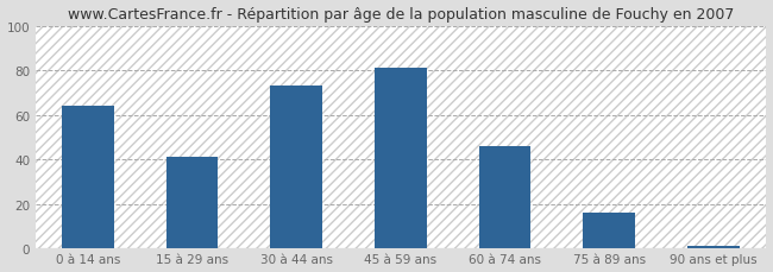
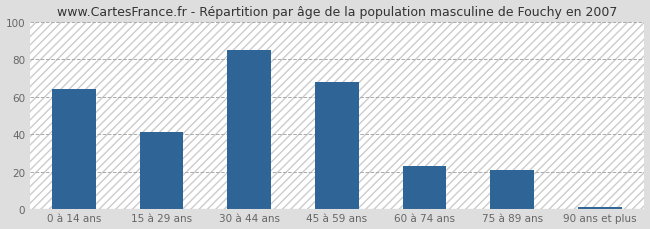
30 à 44 ans: 73 -> 85
45 à 59 ans: 81 -> 68
60 à 74 ans: 46 -> 23
75 à 89 ans: 16 -> 21
